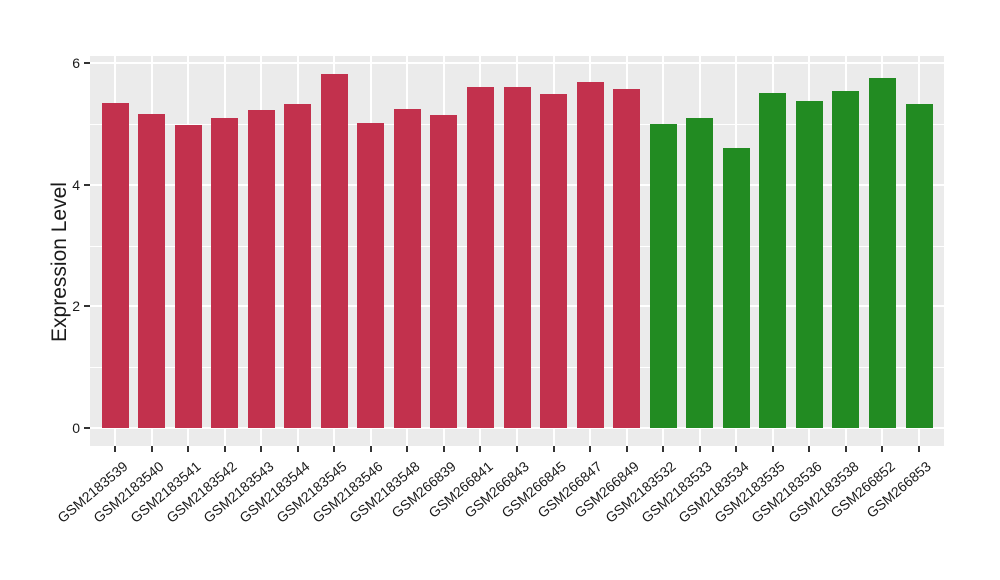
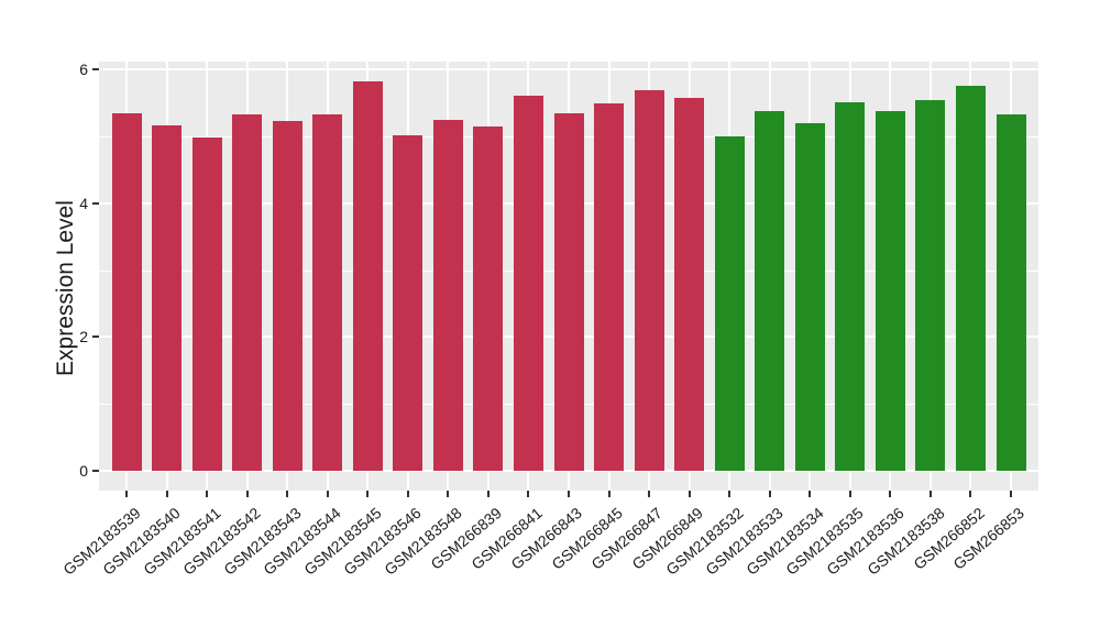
GSM2183542: 5.1 -> 5.3
GSM266843: 5.6 -> 5.3
GSM2183533: 5.1 -> 5.4
GSM2183534: 4.6 -> 5.2
